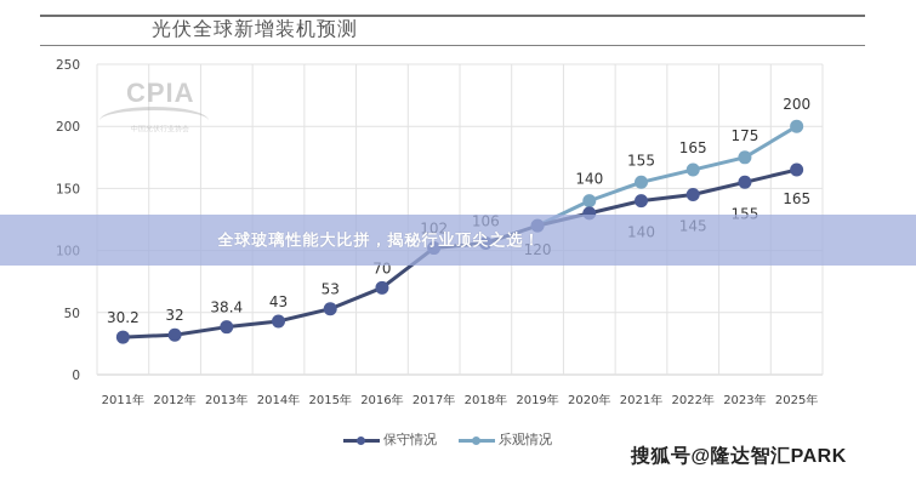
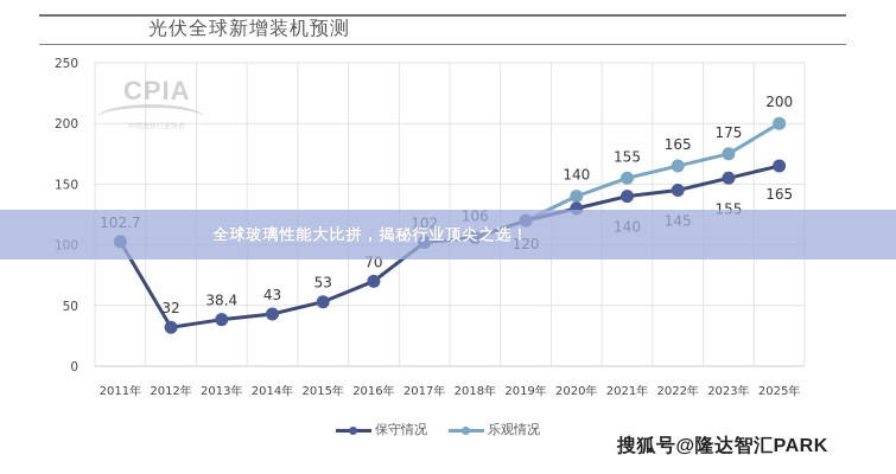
保守情况/2011年: 30.2 -> 102.7
